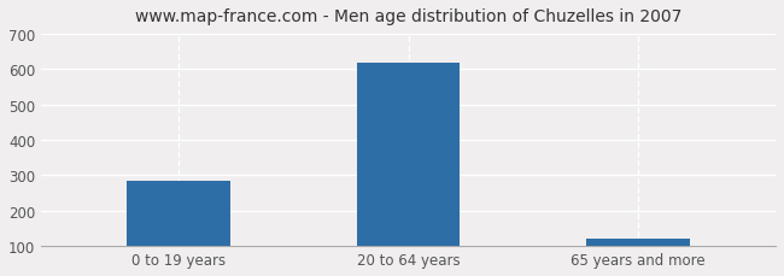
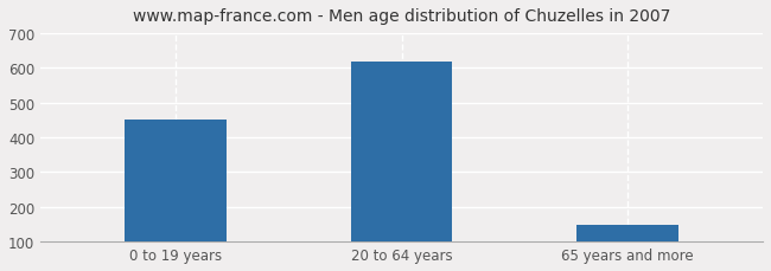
0 to 19 years: 285 -> 450
65 years and more: 120 -> 150
